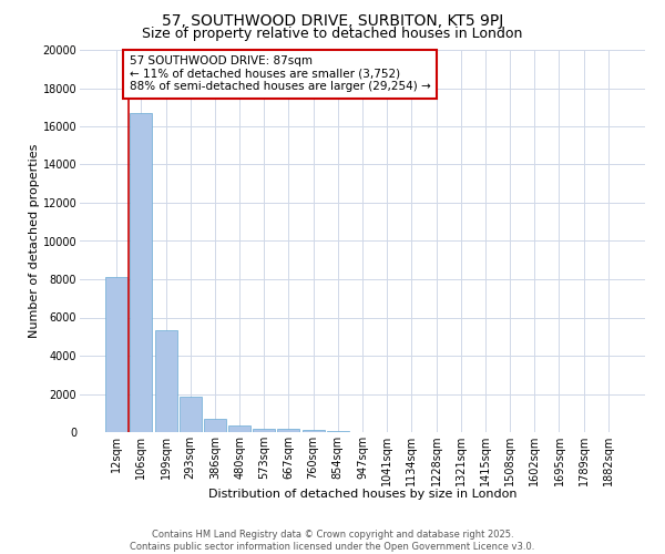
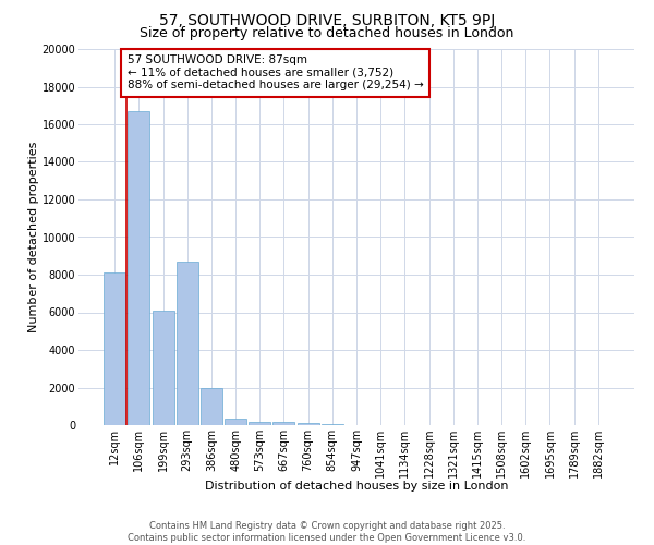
199sqm: 5400 -> 6100
293sqm: 1800 -> 8700
386sqm: 700 -> 2000
